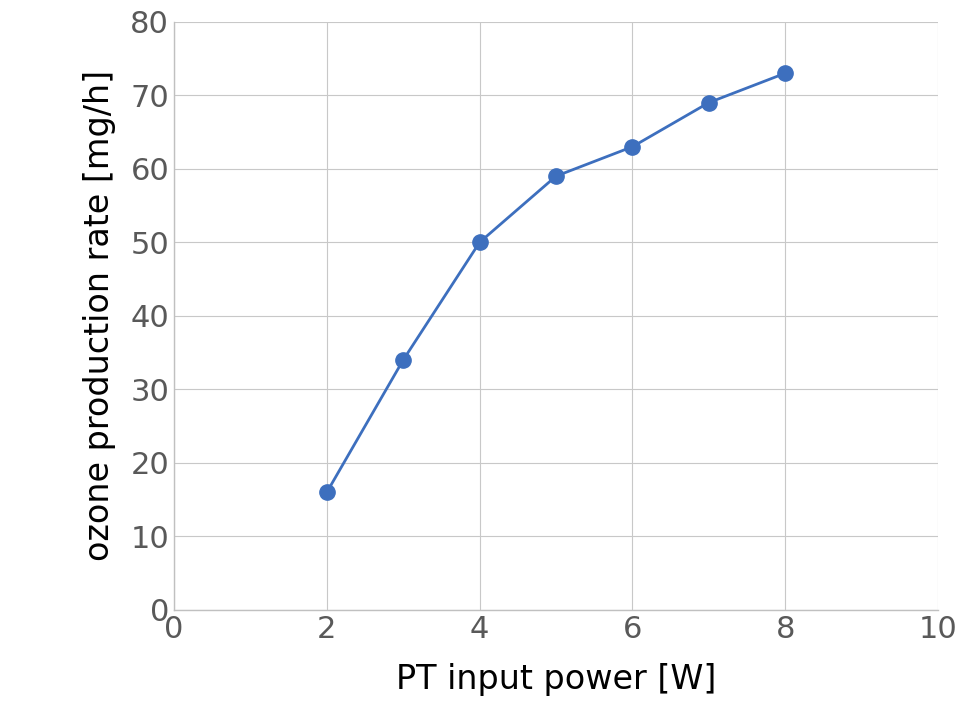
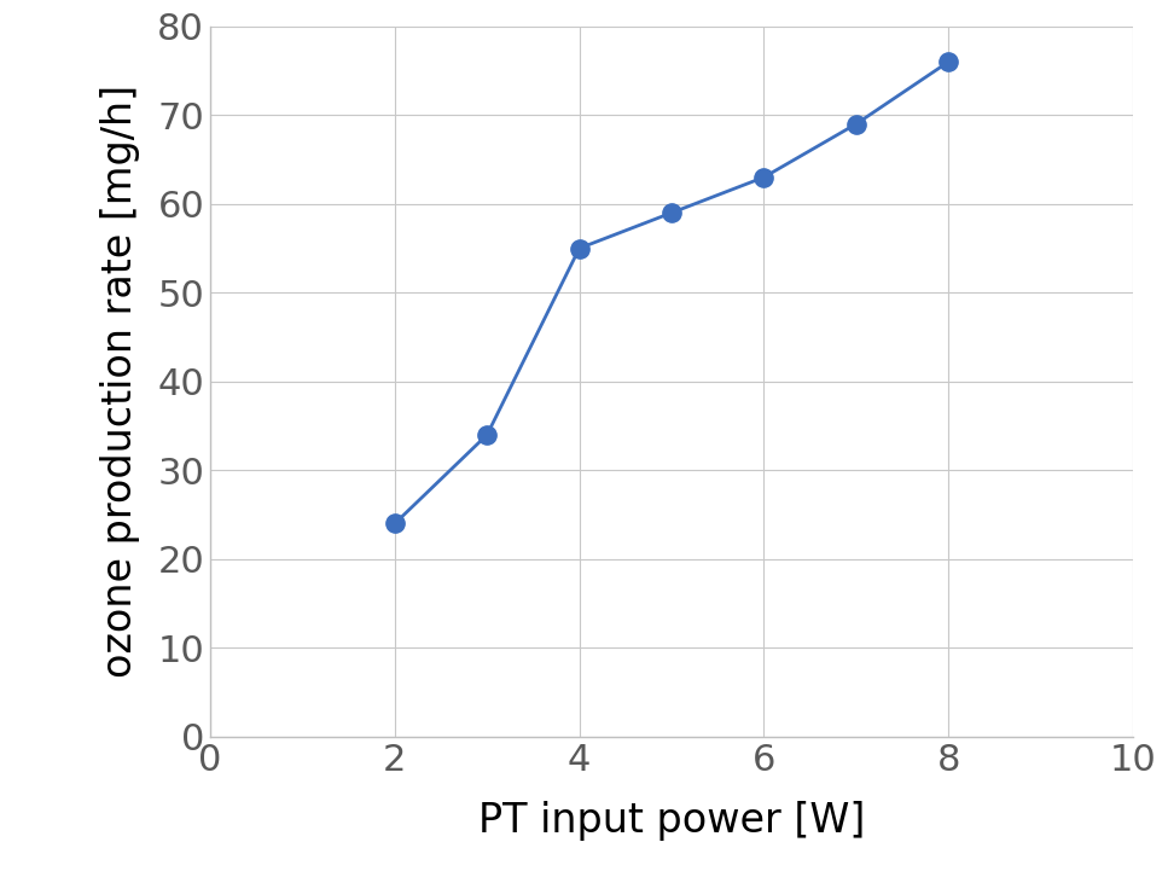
2: 16 -> 24
4: 50 -> 55
8: 73 -> 76
